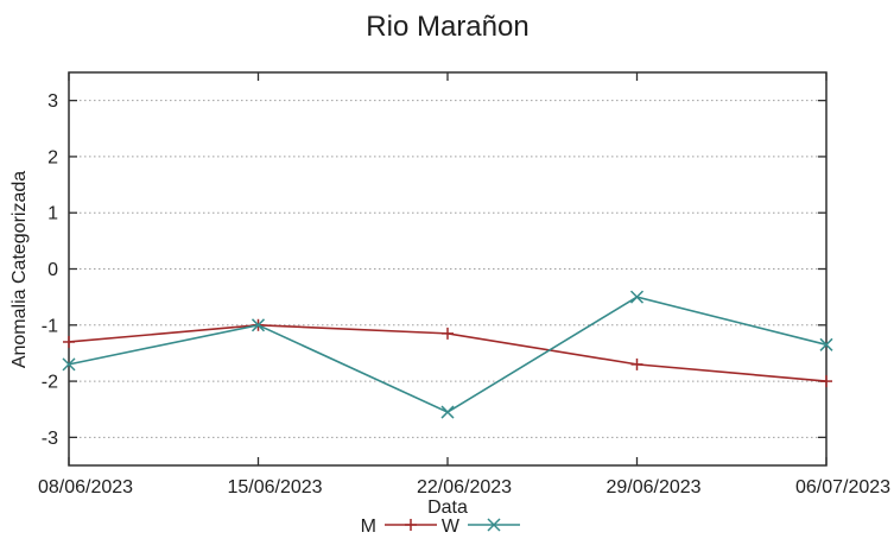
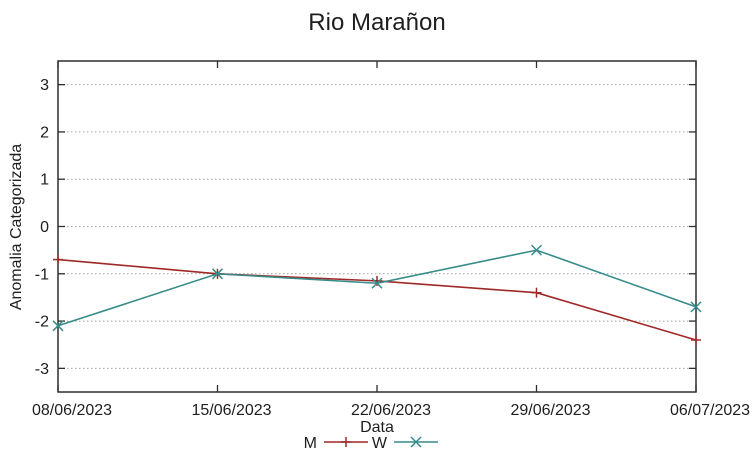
M/08/06/2023: -1.3 -> -0.7
W/08/06/2023: -1.7 -> -2.1
W/22/06/2023: -2.5 -> -1.2
M/29/06/2023: -1.7 -> -1.4
M/06/07/2023: -2.0 -> -2.4
W/06/07/2023: -1.4 -> -1.7
